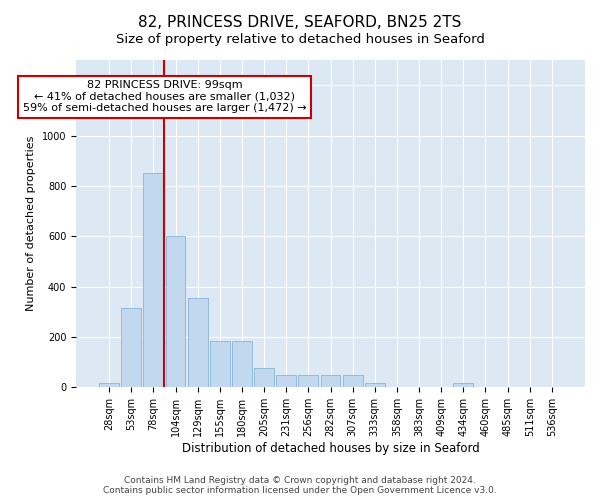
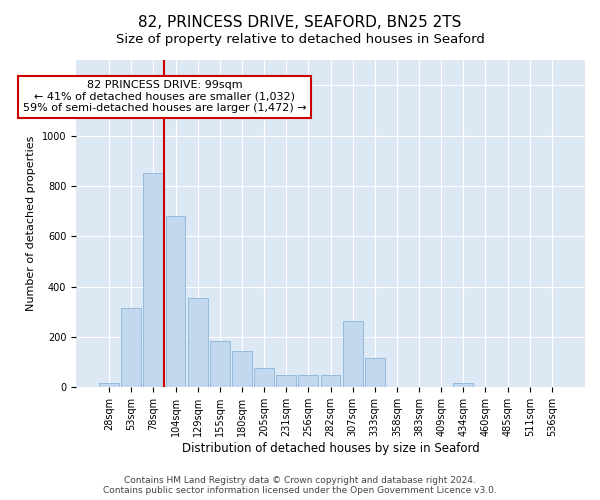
104sqm: 600 -> 680
180sqm: 185 -> 145
307sqm: 50 -> 265
333sqm: 18 -> 115
